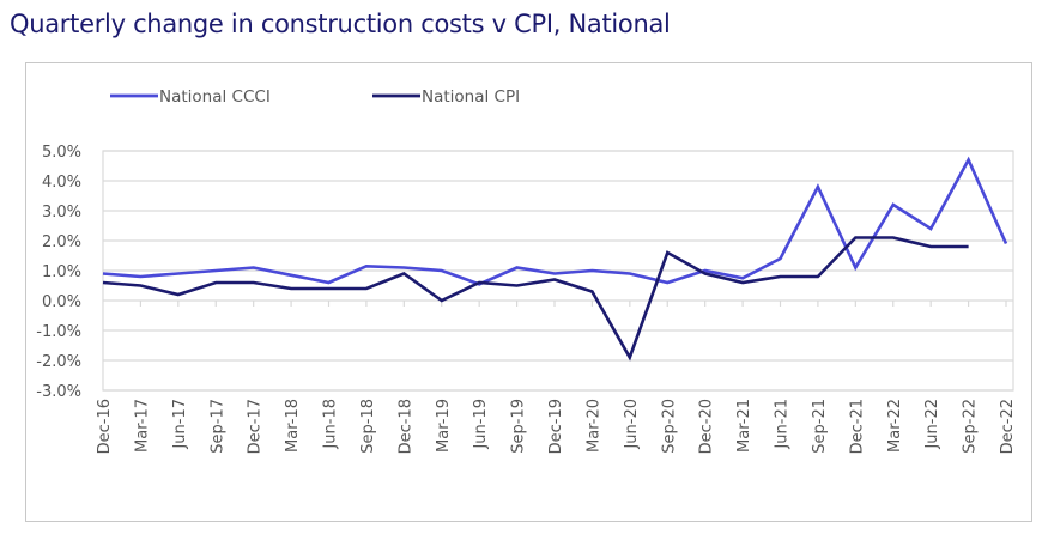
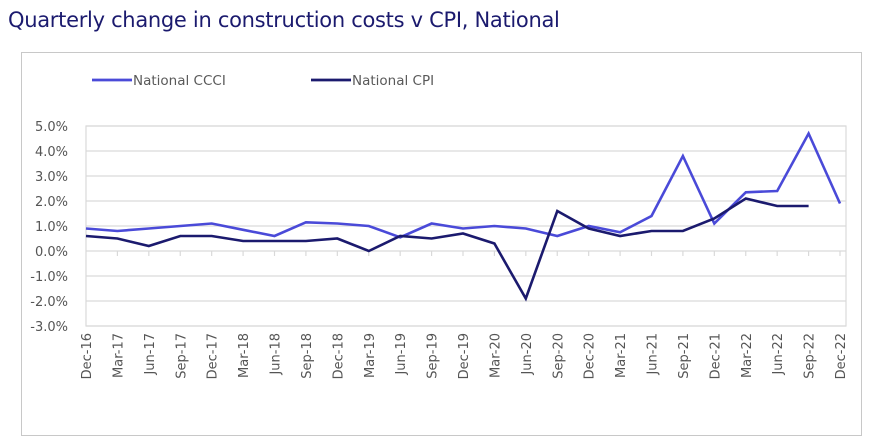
National CPI/Dec-18: 0.9% -> 0.5%
National CPI/Dec-21: 2.1% -> 1.3%
National CCCI/Mar-22: 3.2% -> 2.4%
